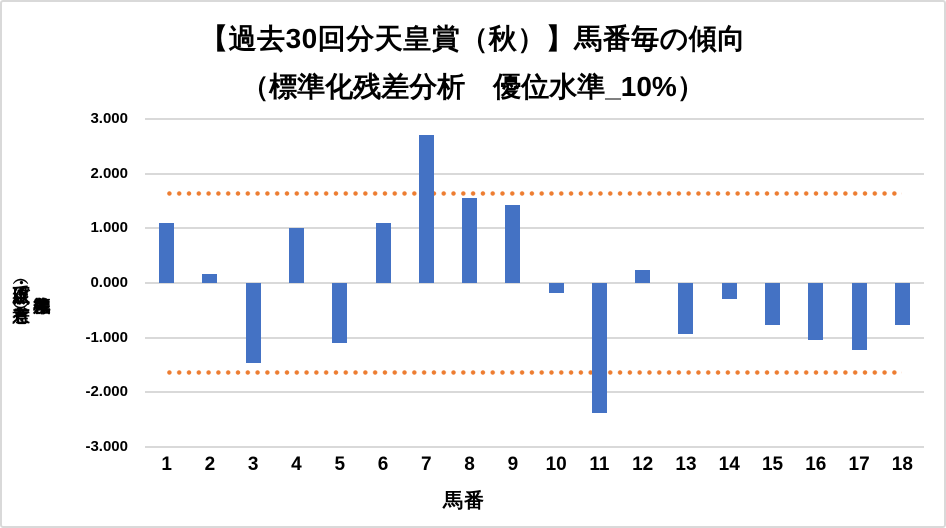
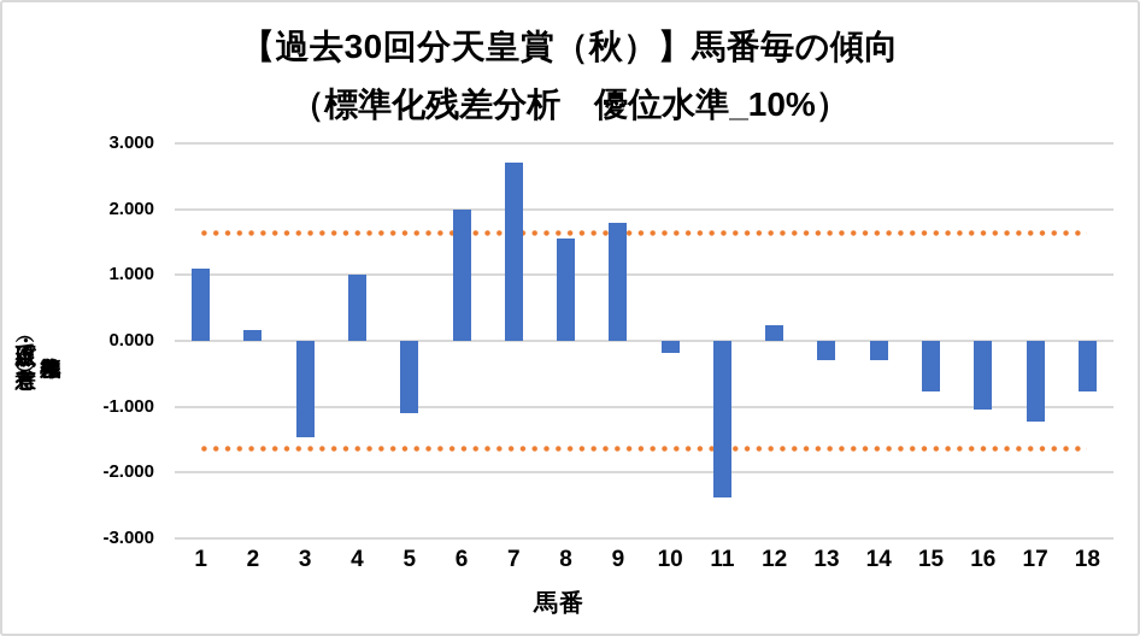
6: 1.1 -> 2.0
9: 1.4 -> 1.8
13: -0.9 -> -0.3
